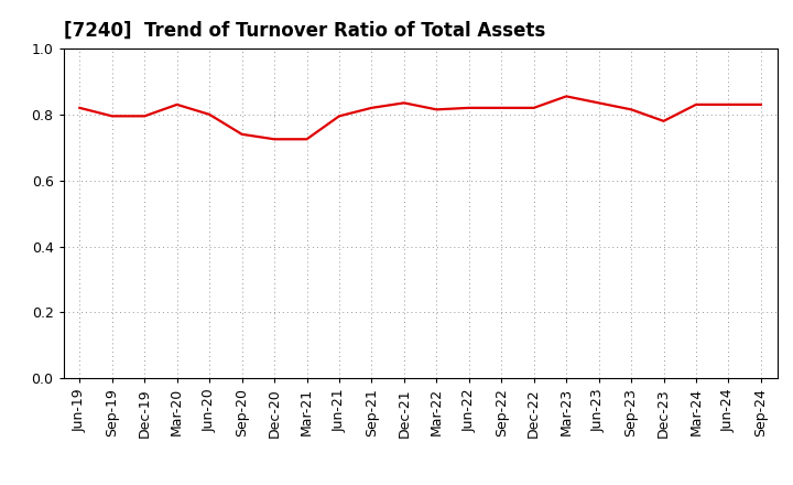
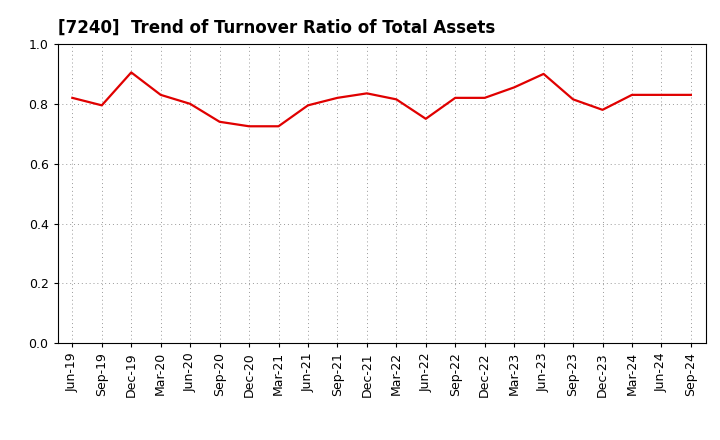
Dec-19: 0.795 -> 0.905
Jun-22: 0.820 -> 0.750
Jun-23: 0.835 -> 0.900
